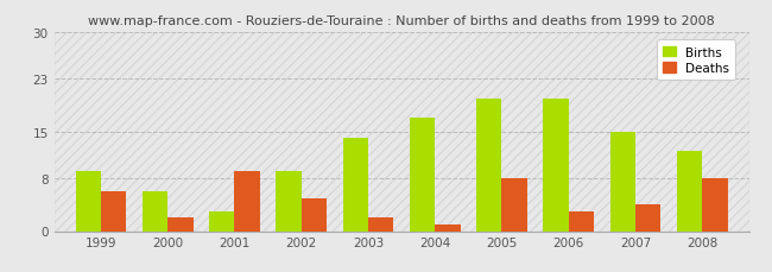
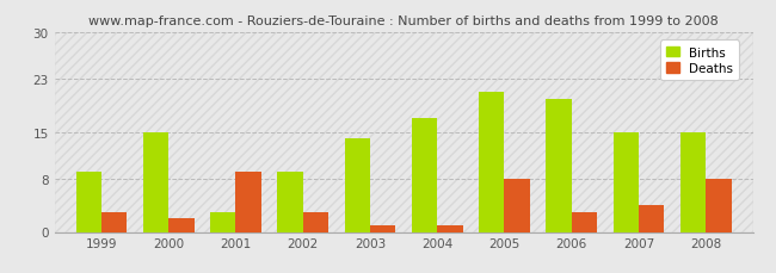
Deaths/1999: 6 -> 3
Births/2000: 6 -> 15
Deaths/2002: 5 -> 3
Deaths/2003: 2 -> 1
Births/2005: 20 -> 21
Births/2008: 12 -> 15
